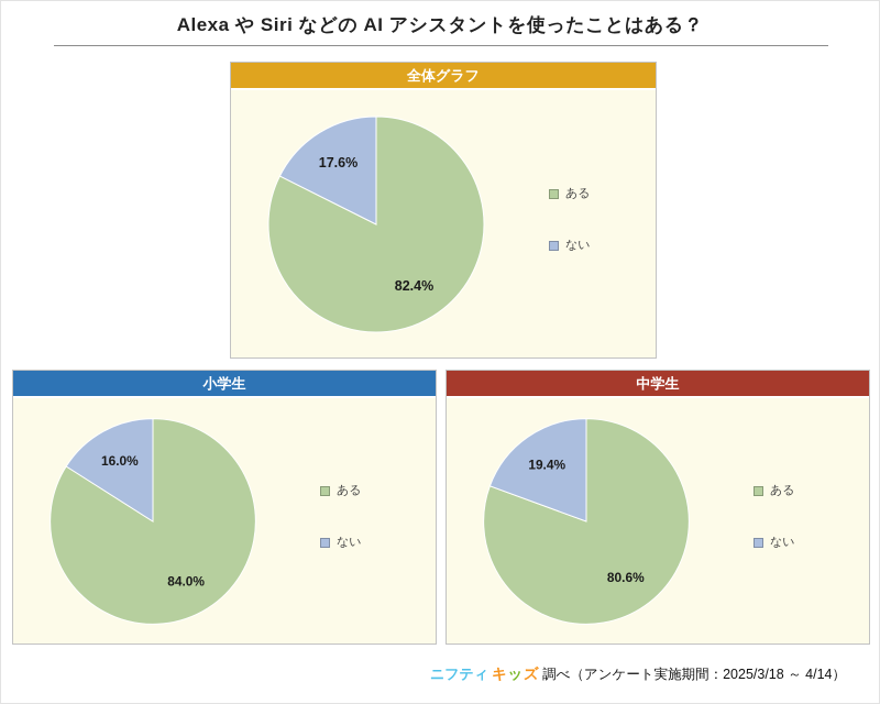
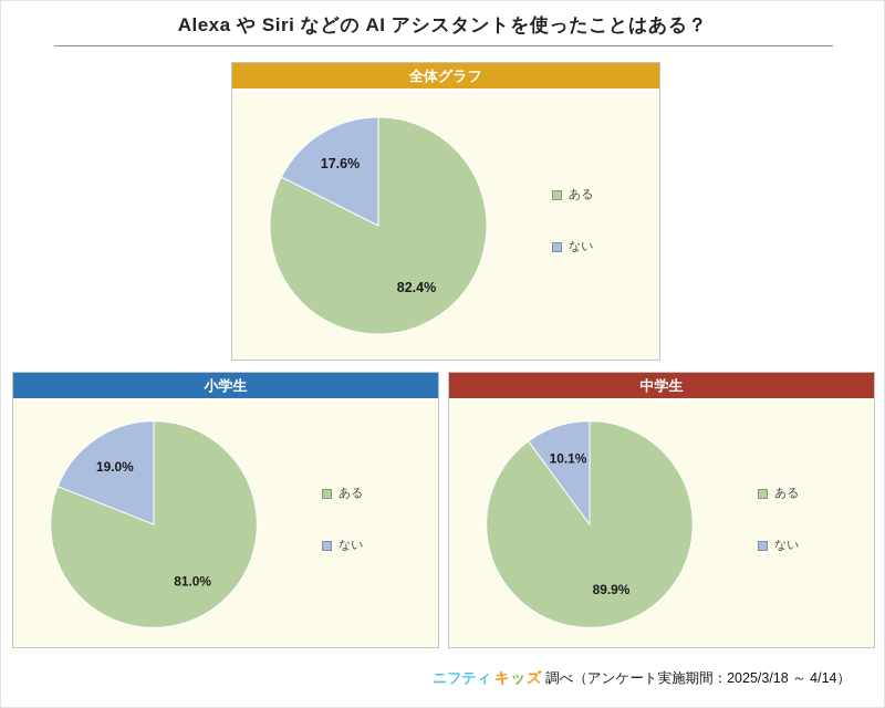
小学生/ある: 84.0% -> 81.0%
小学生/ない: 16.0% -> 19.0%
中学生/ある: 80.6% -> 89.9%
中学生/ない: 19.4% -> 10.1%
